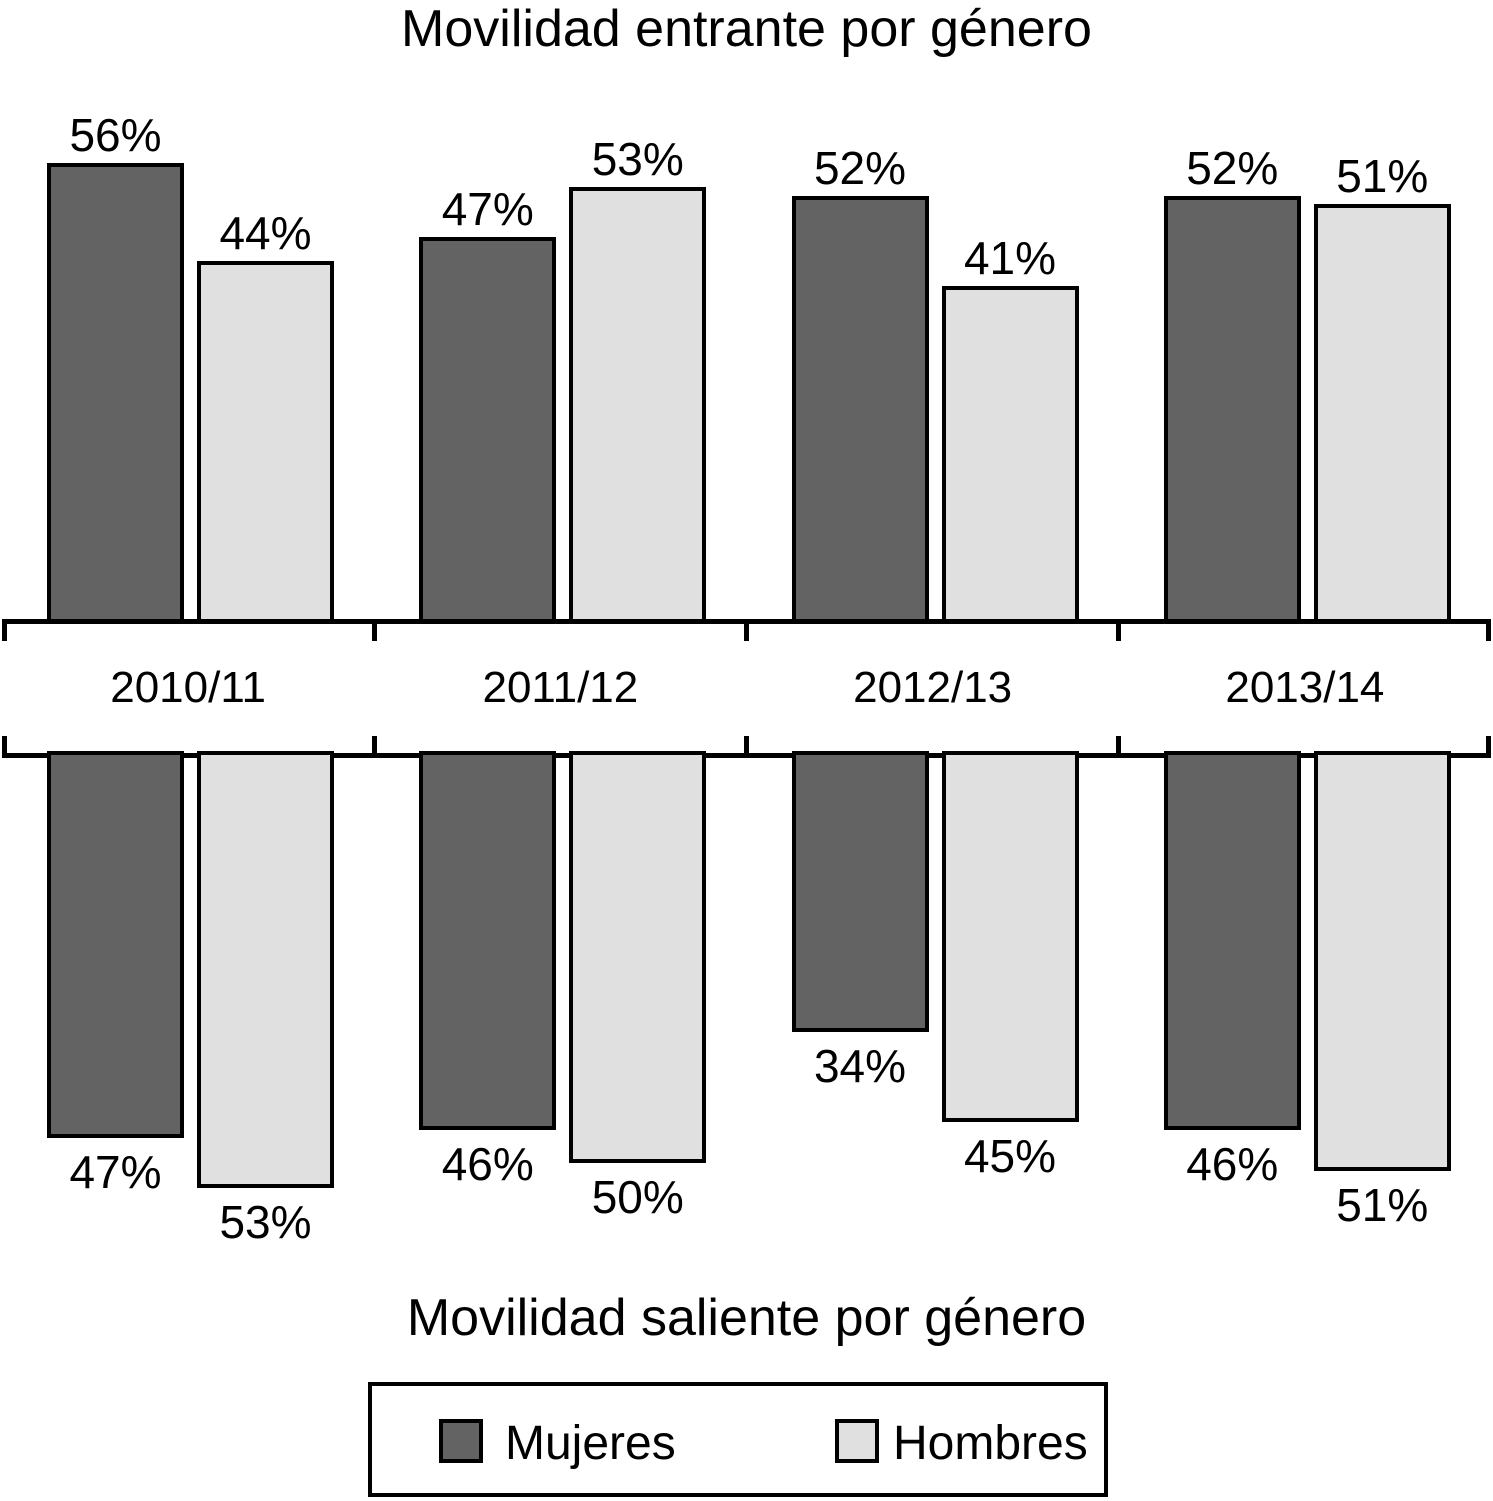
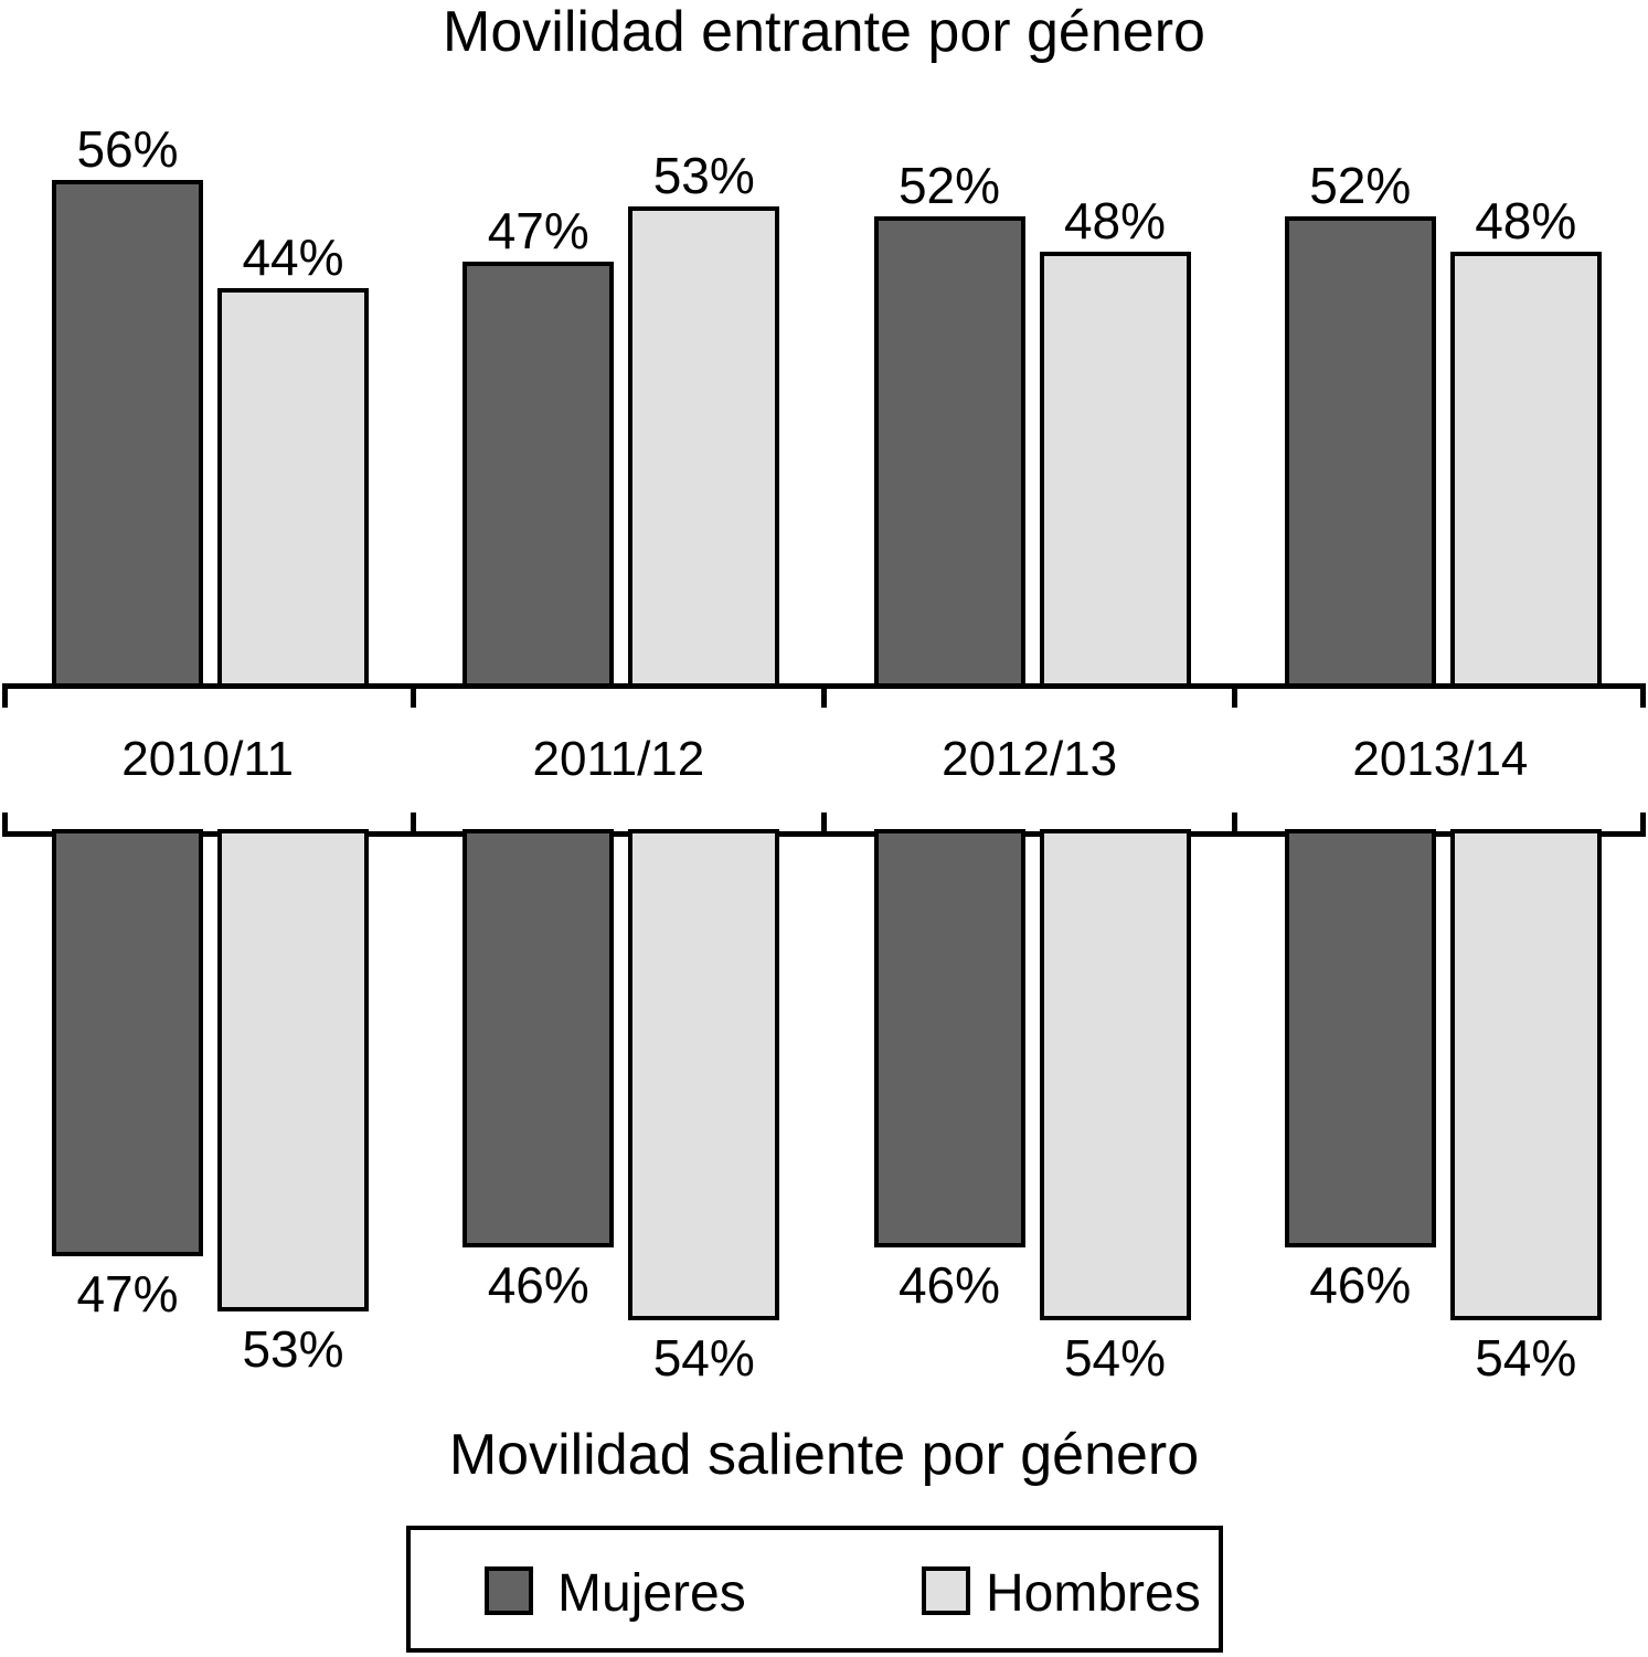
Movilidad entrante por género/Hombres/2012/13: 41% -> 48%
Movilidad entrante por género/Hombres/2013/14: 51% -> 48%
Movilidad saliente por género/Hombres/2011/12: 50% -> 54%
Movilidad saliente por género/Mujeres/2012/13: 34% -> 46%
Movilidad saliente por género/Hombres/2012/13: 45% -> 54%
Movilidad saliente por género/Hombres/2013/14: 51% -> 54%
